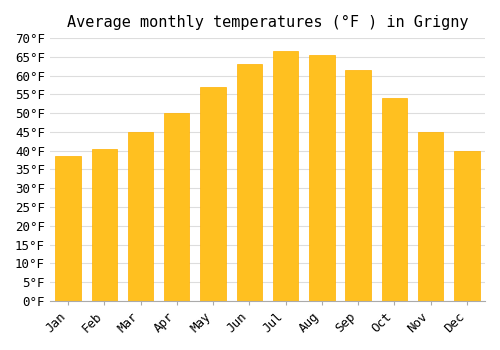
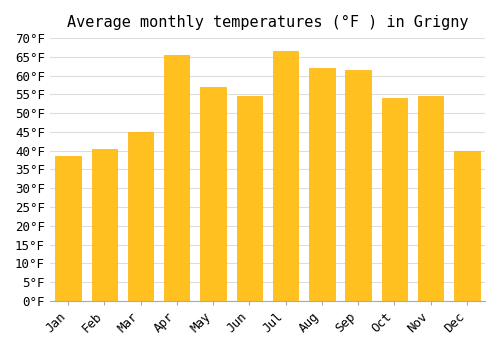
Apr: 50.0°F -> 65.5°F
Jun: 63.0°F -> 54.5°F
Aug: 65.5°F -> 62.0°F
Nov: 45.0°F -> 54.5°F
